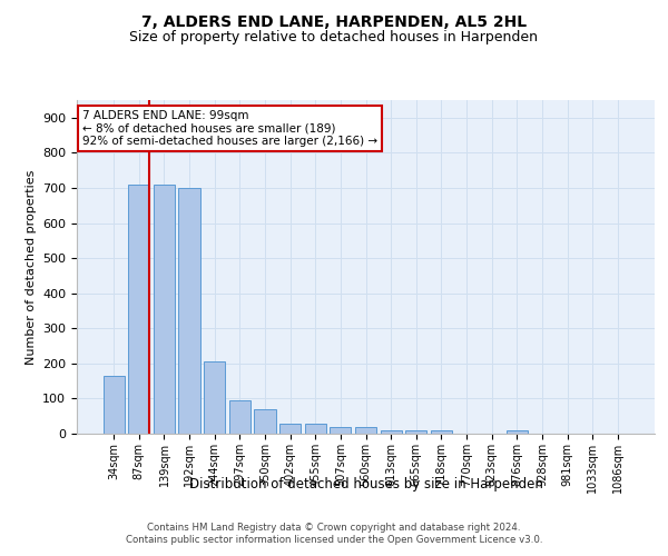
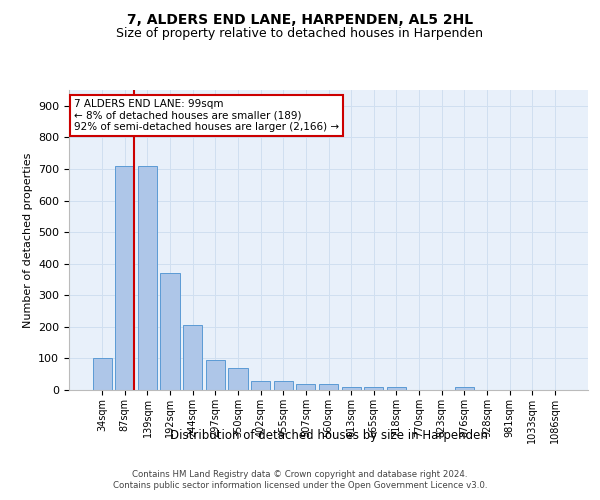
34sqm: 165 -> 100
192sqm: 700 -> 370
